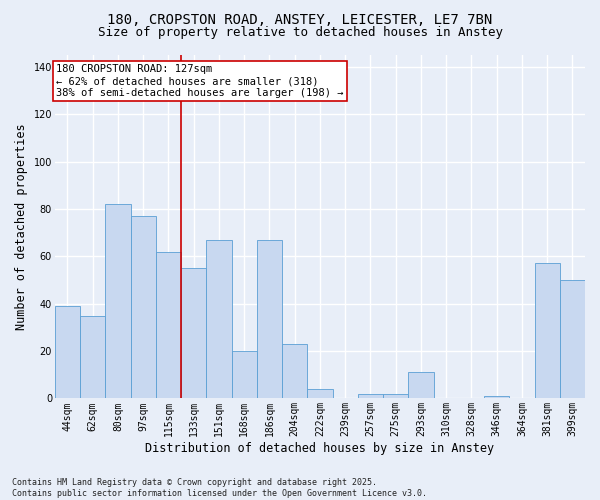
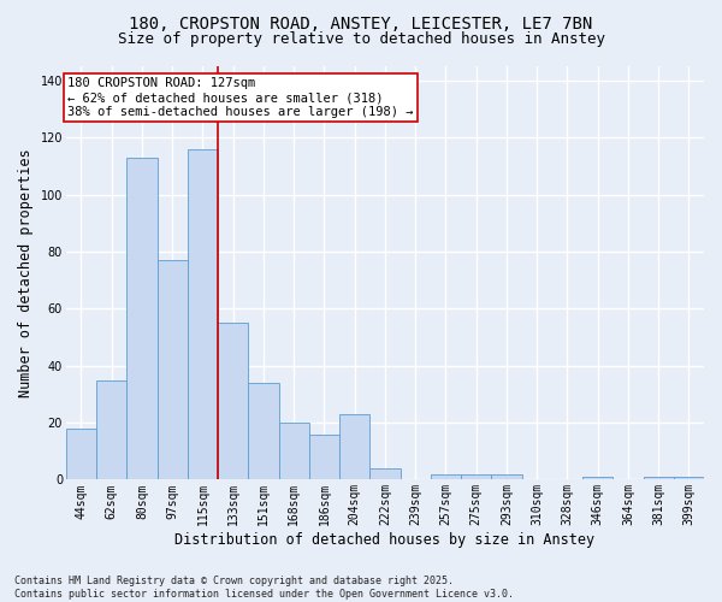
44sqm: 39 -> 18
80sqm: 82 -> 113
115sqm: 62 -> 116
151sqm: 67 -> 34
186sqm: 67 -> 16
293sqm: 11 -> 2
381sqm: 57 -> 1
399sqm: 50 -> 1
